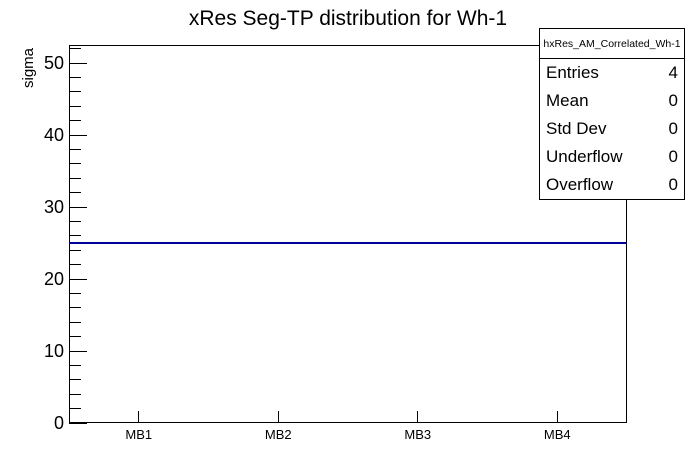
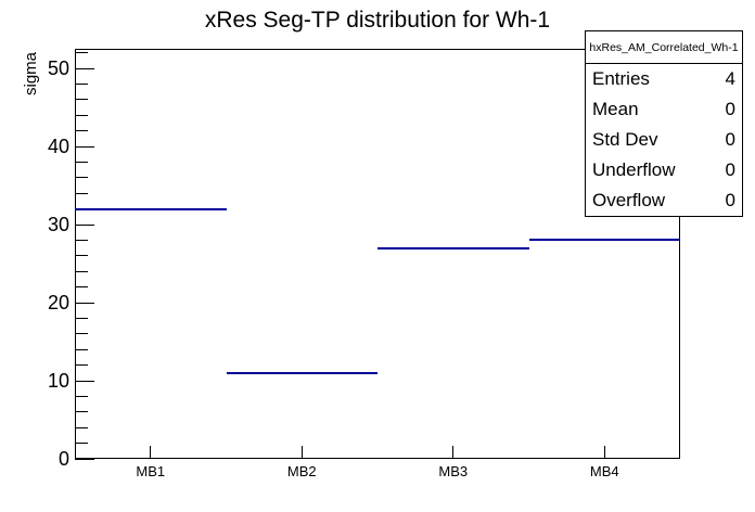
MB1: 25 -> 32
MB2: 25 -> 11
MB3: 25 -> 27
MB4: 25 -> 28
